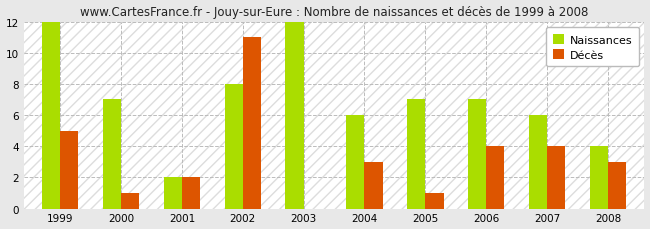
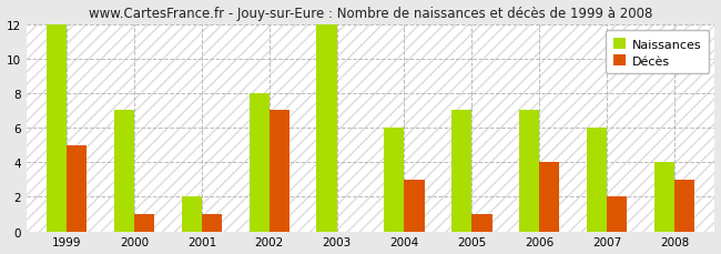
Décès/2001: 2 -> 1
Décès/2002: 11 -> 7
Décès/2007: 4 -> 2
